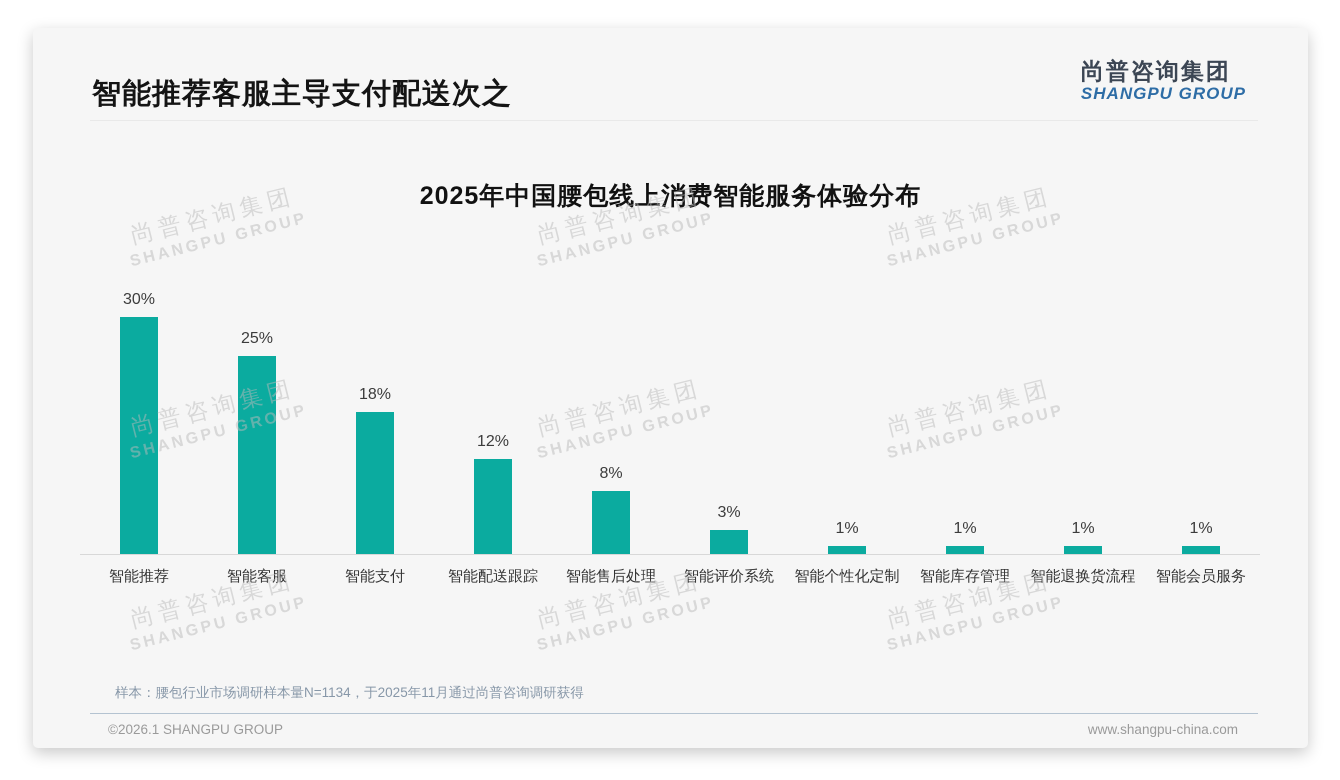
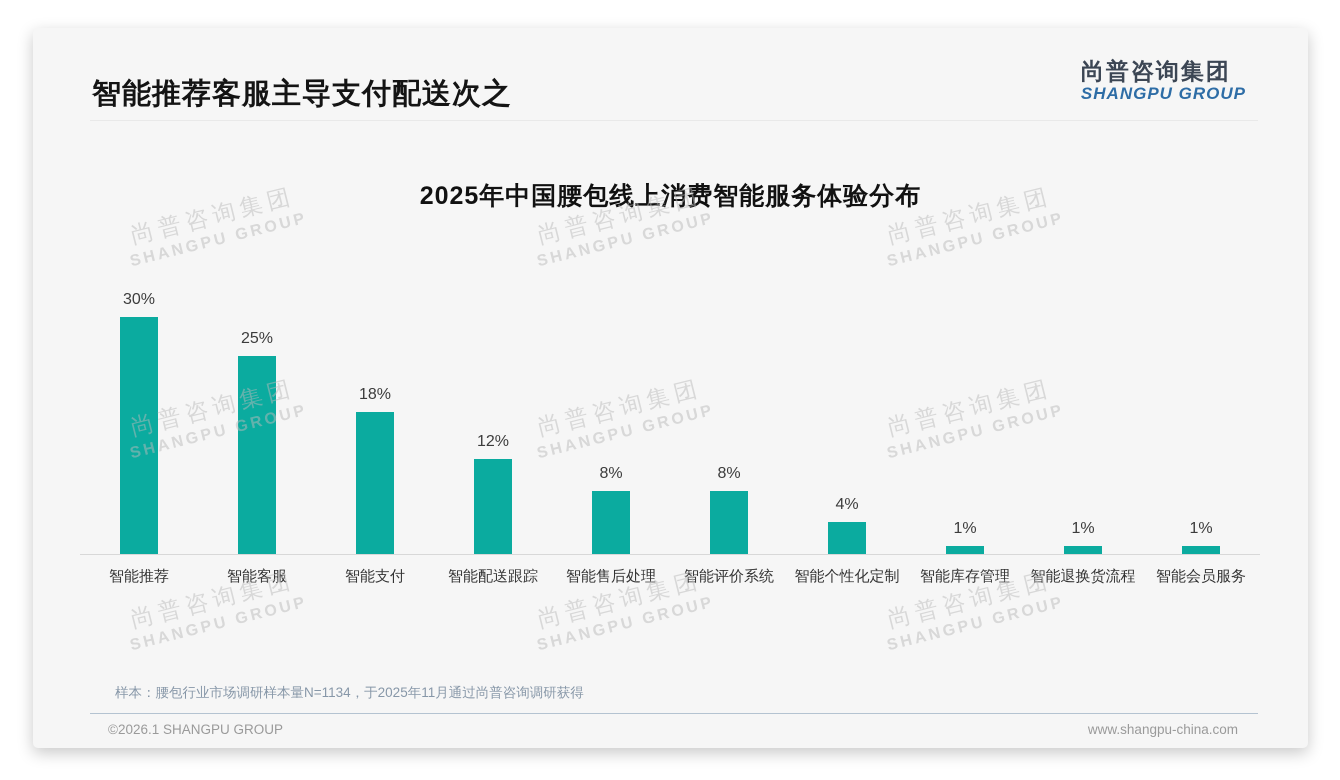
智能评价系统: 3% -> 8%
智能个性化定制: 1% -> 4%
